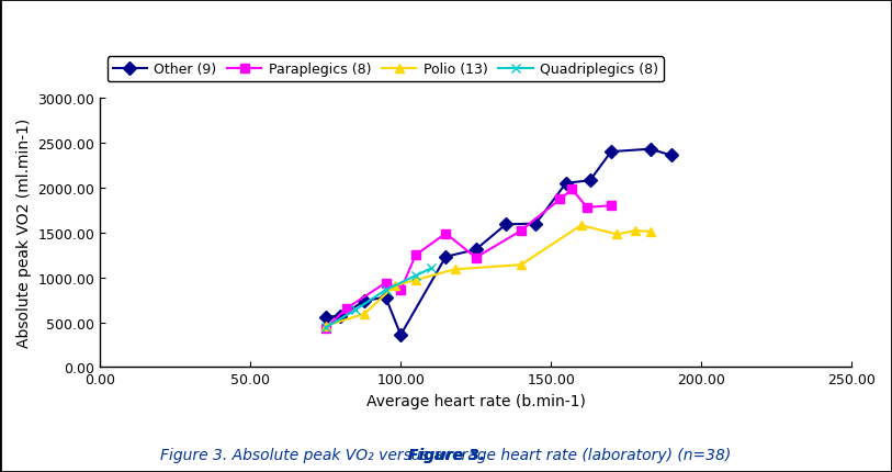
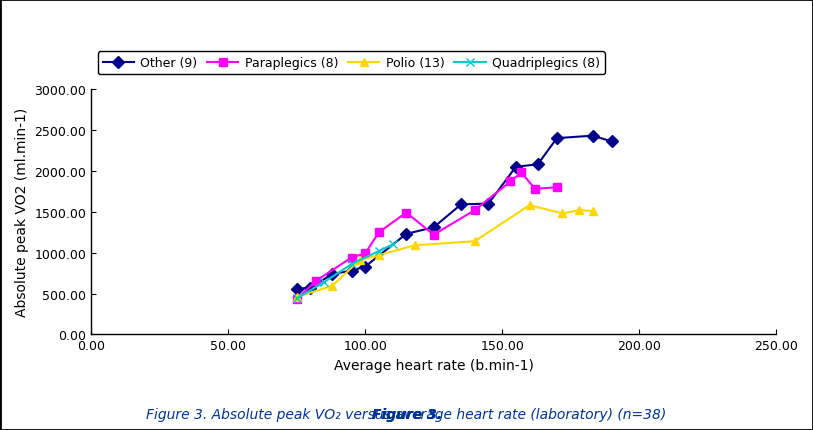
Other (9)/100.00: 360 -> 830
Paraplegics (8)/100.00: 860 -> 990
